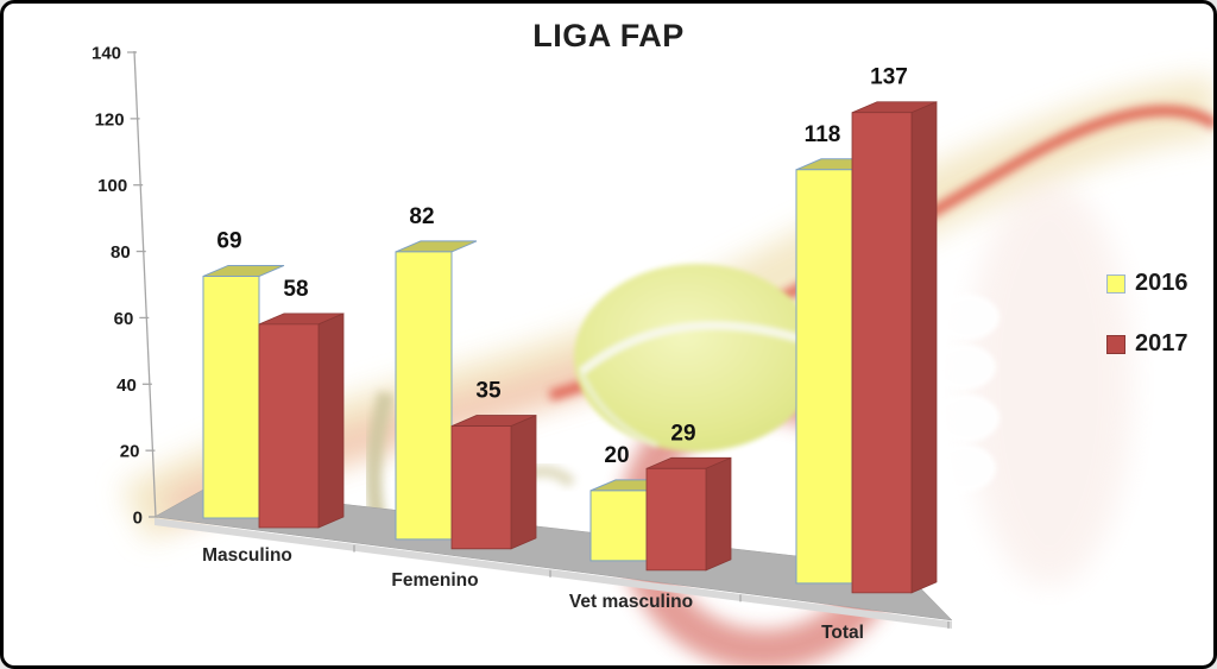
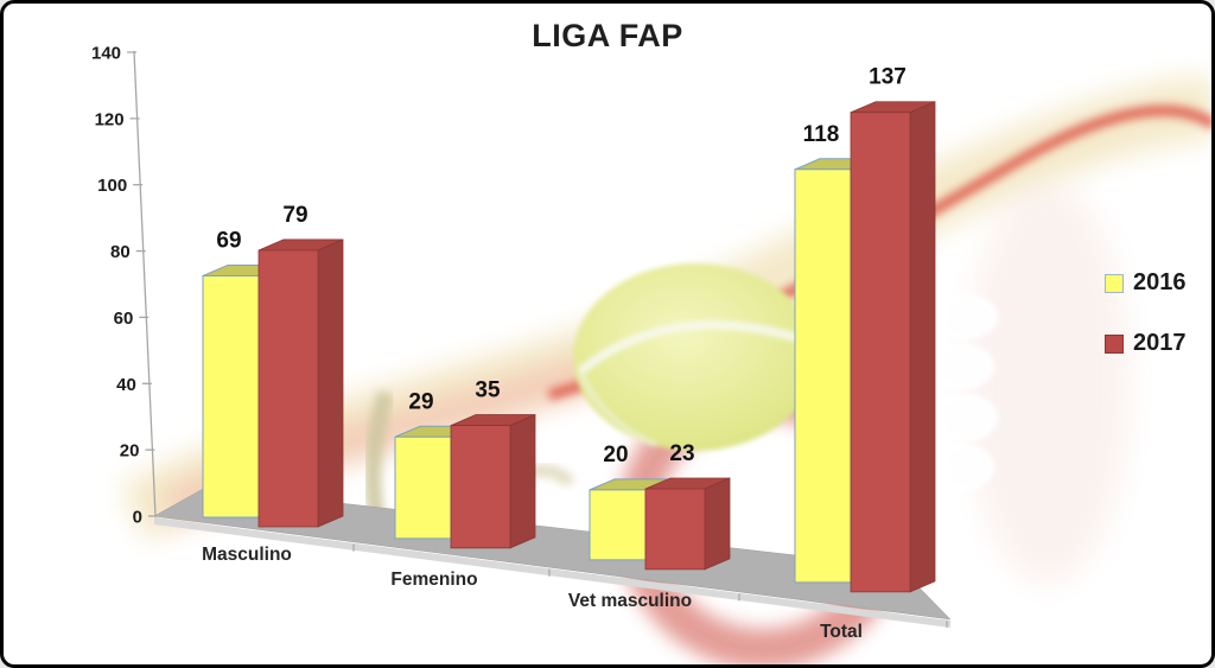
2017/Masculino: 58 -> 79
2016/Femenino: 82 -> 29
2017/Vet masculino: 29 -> 23
